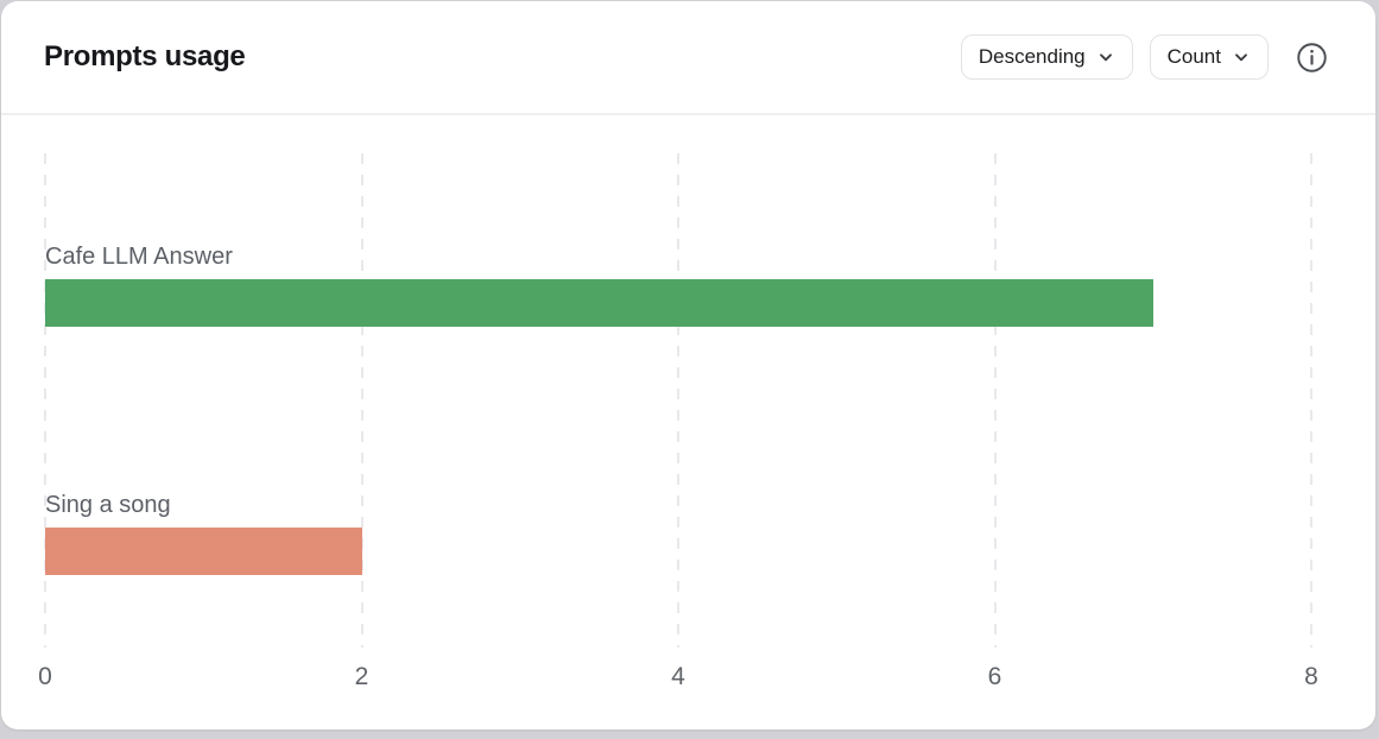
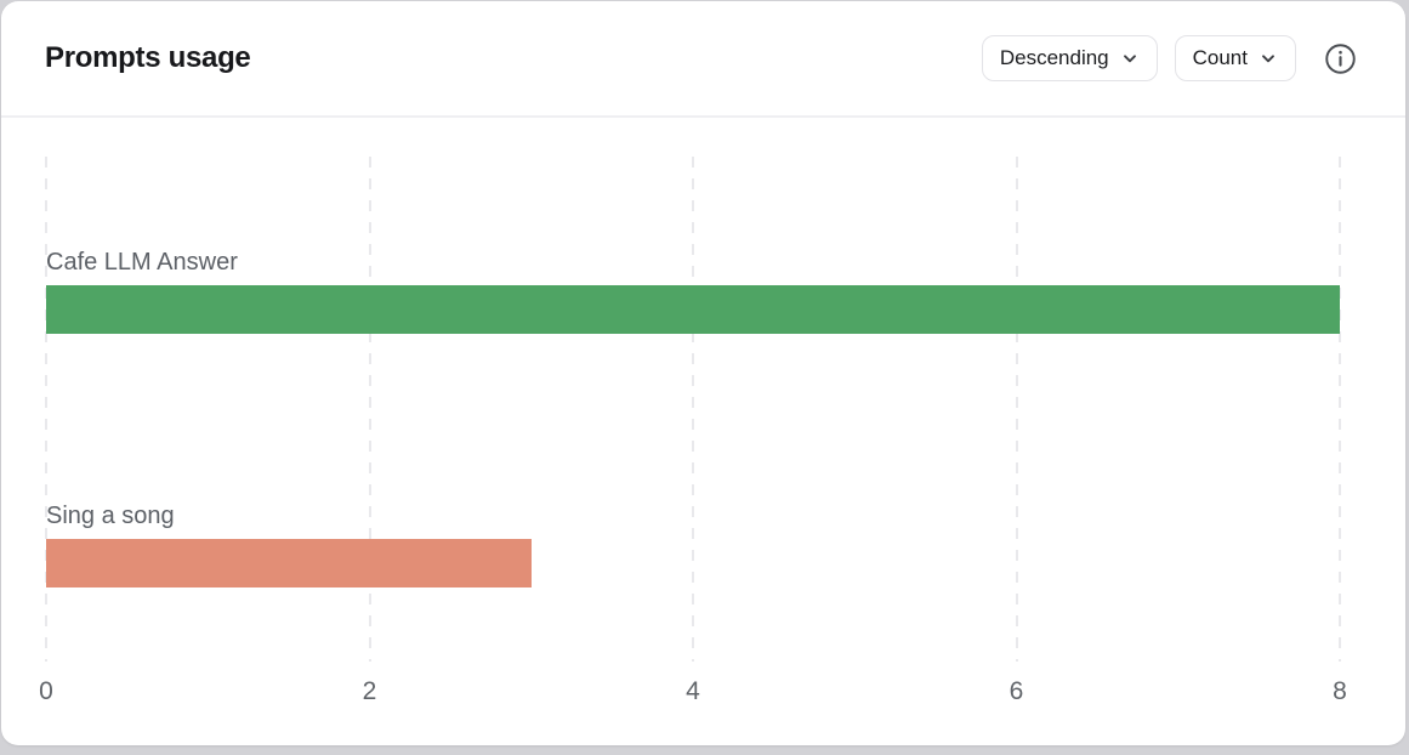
Cafe LLM Answer: 7 -> 8
Sing a song: 2 -> 3
